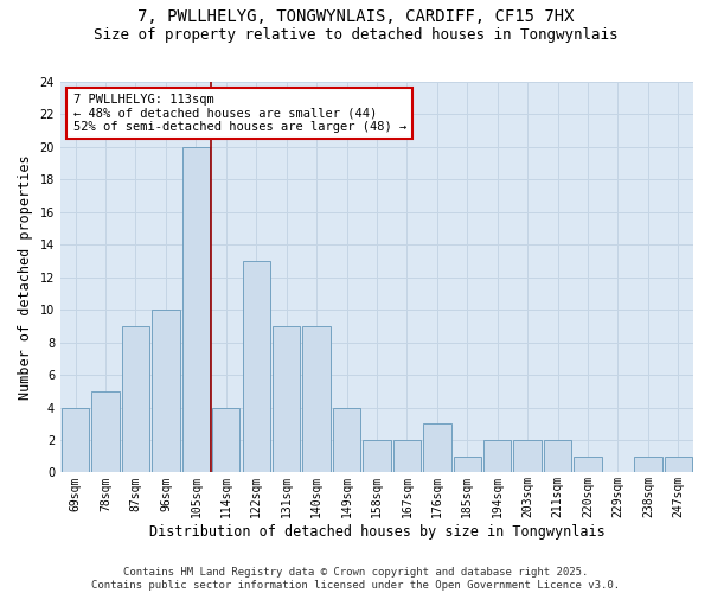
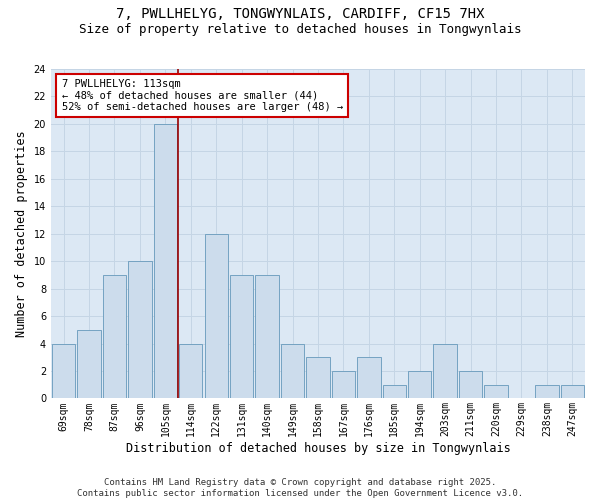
122sqm: 13 -> 12
158sqm: 2 -> 3
203sqm: 2 -> 4
